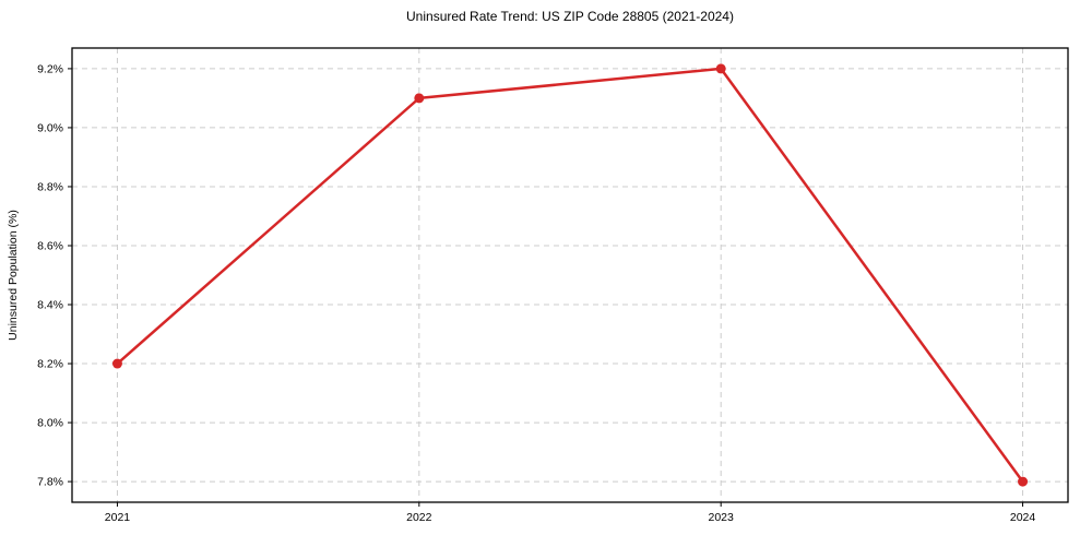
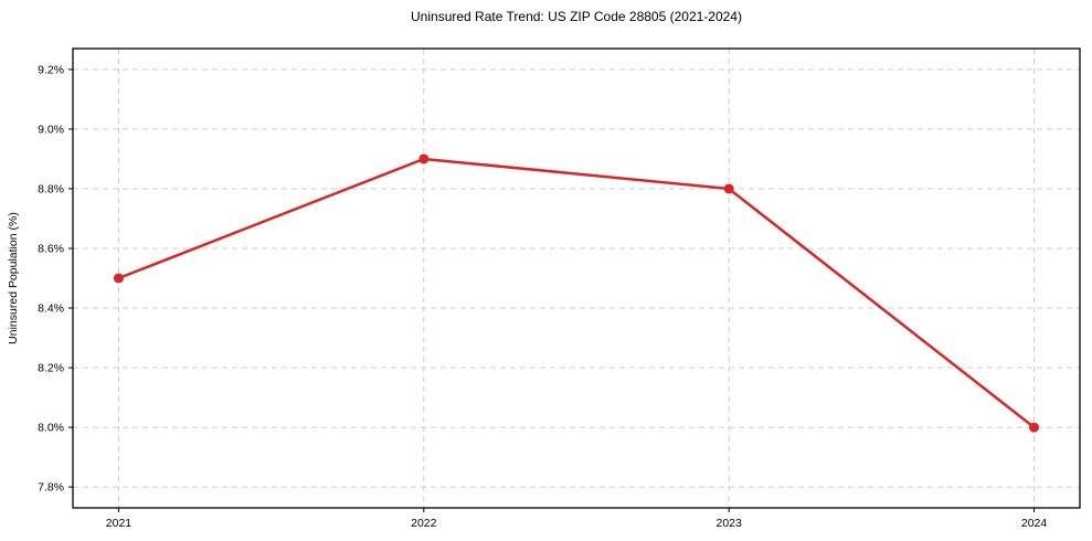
2021: 8.2% -> 8.5%
2022: 9.1% -> 8.9%
2023: 9.2% -> 8.8%
2024: 7.8% -> 8.0%
